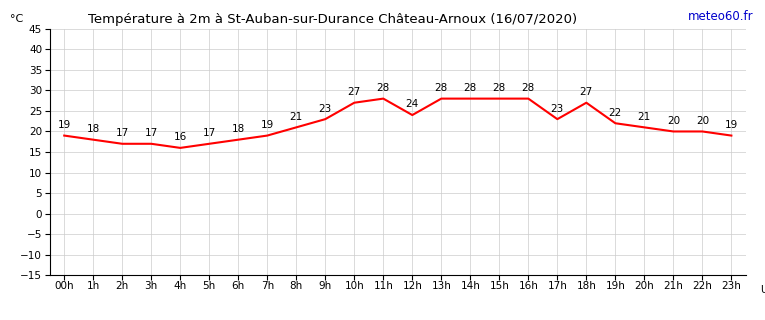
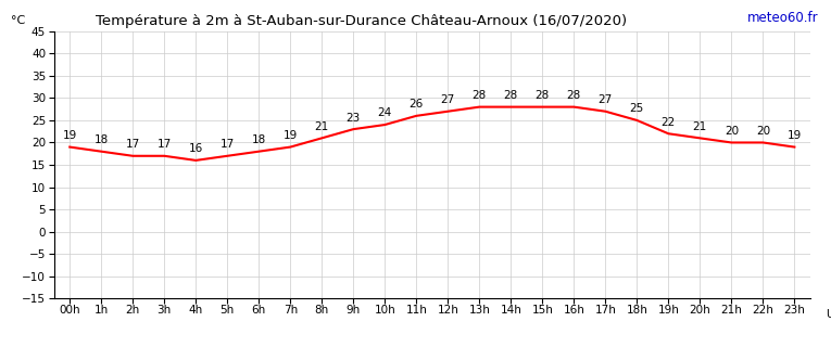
10h: 27 -> 24
11h: 28 -> 26
12h: 24 -> 27
17h: 23 -> 27
18h: 27 -> 25
